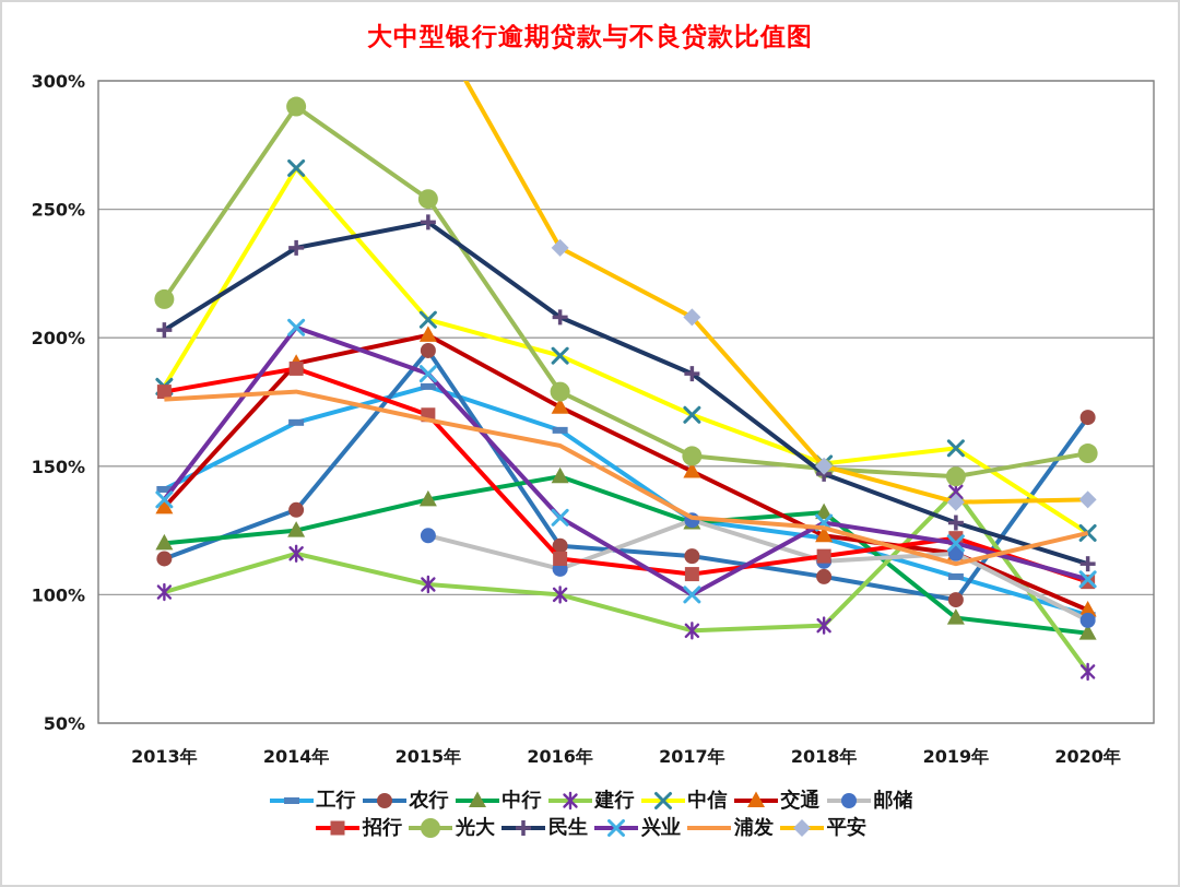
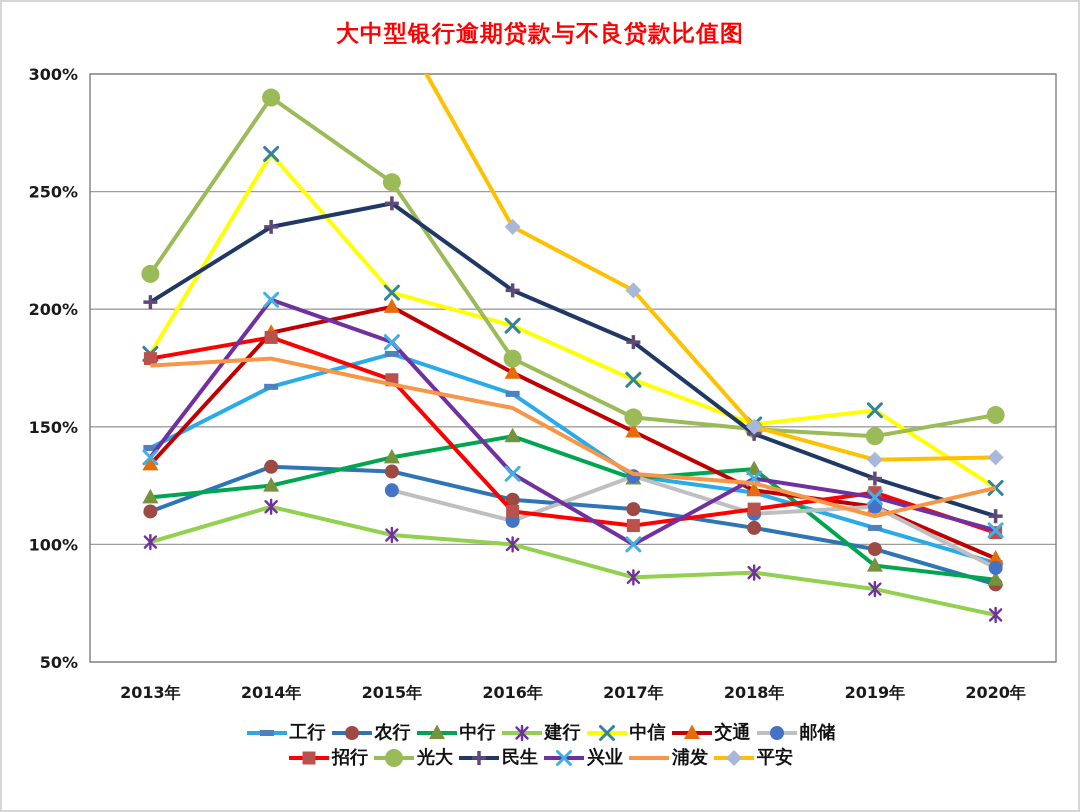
农行/2015年: 195% -> 131%
建行/2019年: 140% -> 81%
农行/2020年: 169% -> 83%
